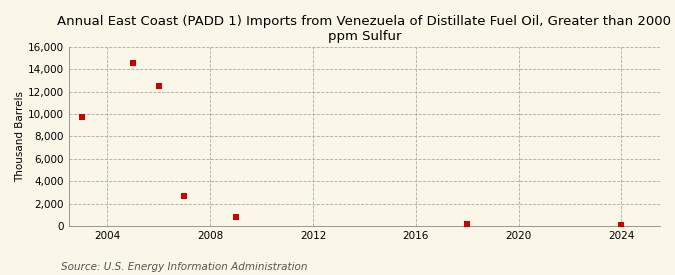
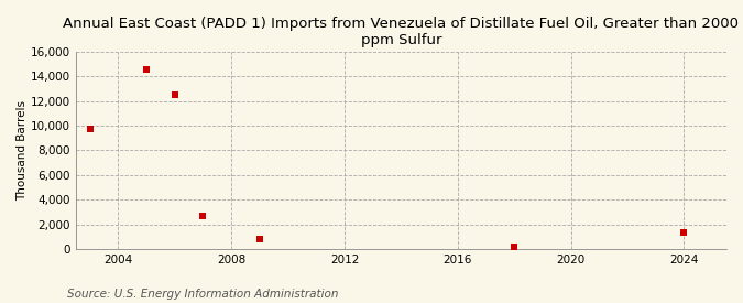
2024: 100 -> 1,300
